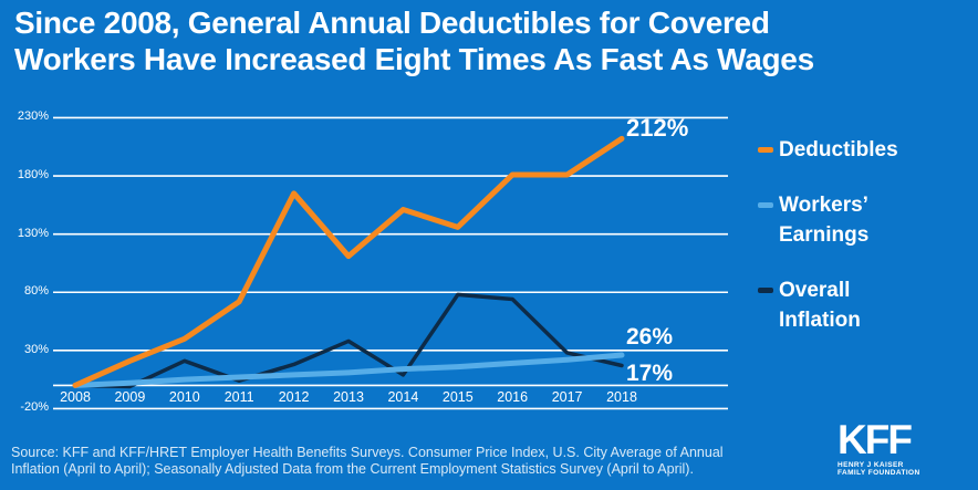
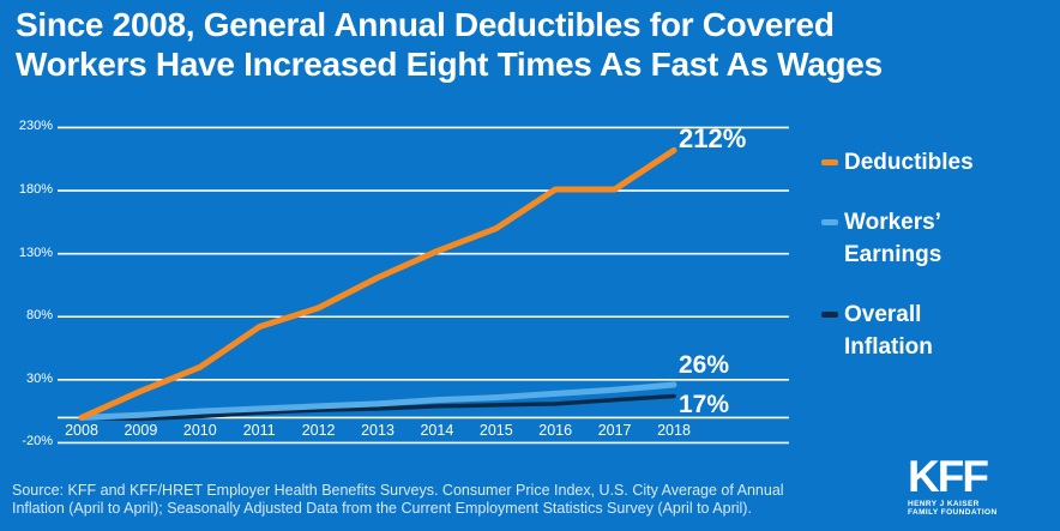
Overall Inflation/2010: 21% -> 1%
Deductibles/2012: 165% -> 87%
Overall Inflation/2012: 18% -> 6%
Overall Inflation/2013: 38% -> 7%
Deductibles/2014: 151% -> 132%
Deductibles/2015: 136% -> 150%
Overall Inflation/2015: 78% -> 10%
Overall Inflation/2016: 74% -> 11%
Overall Inflation/2017: 28% -> 14%
